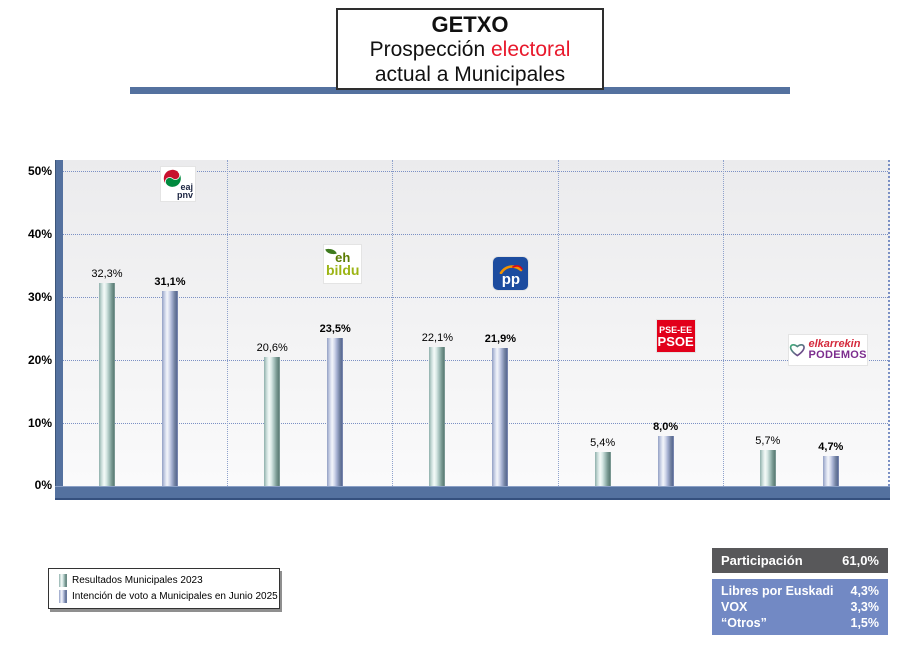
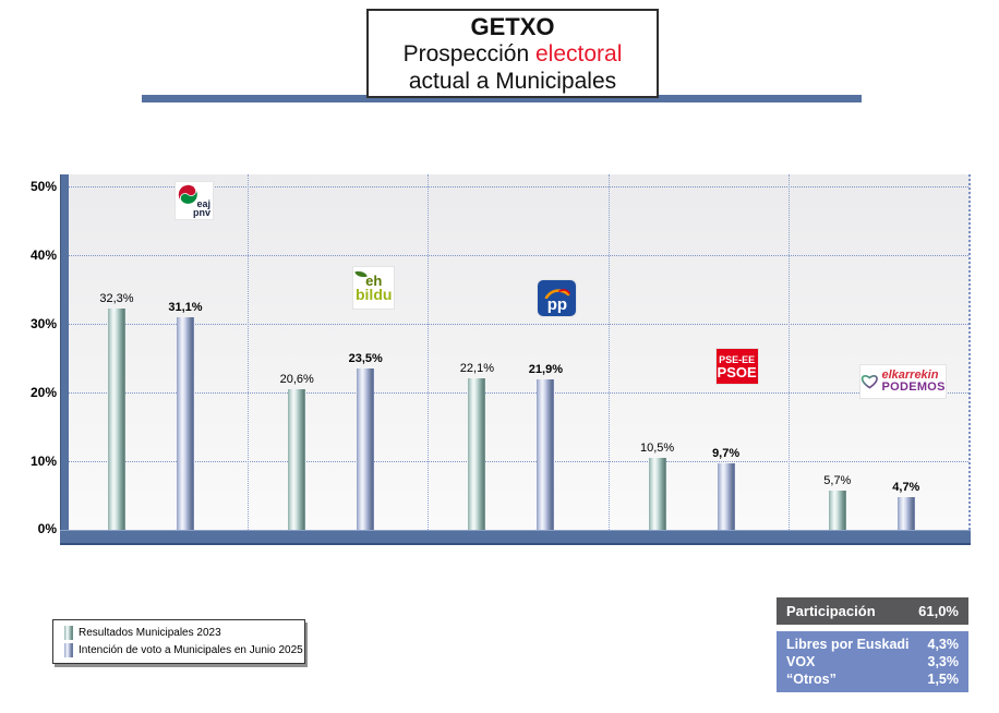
Resultados Municipales 2023/PSE-EE PSOE: 5,4% -> 10,5%
Intención de voto a Municipales en Junio 2025/PSE-EE PSOE: 8,0% -> 9,7%
